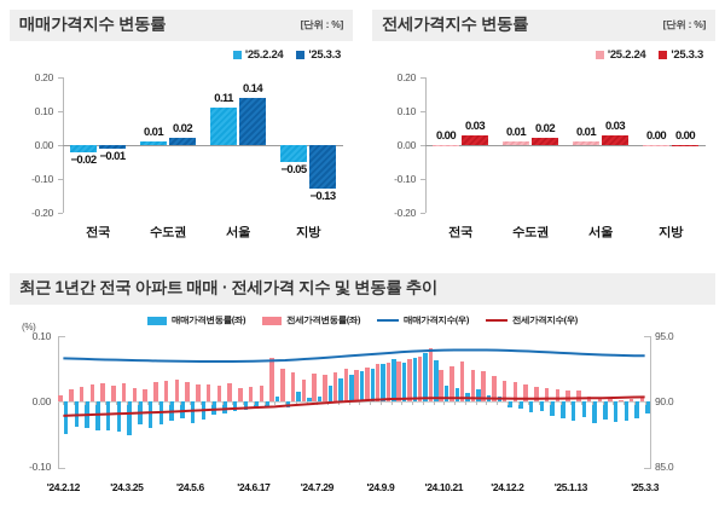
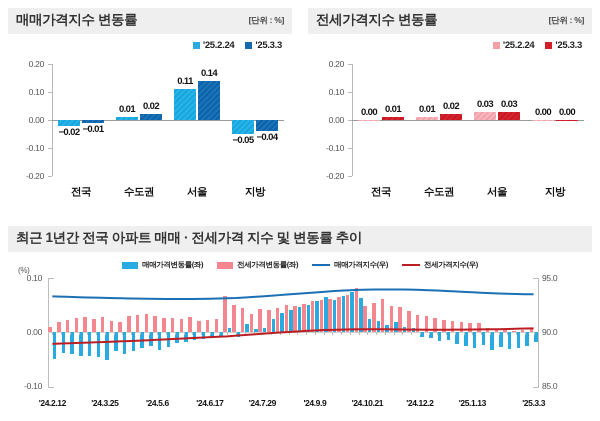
매매가격지수 변동률/'25.3.3/지방: −0.13 -> −0.04
전세가격지수 변동률/'25.3.3/전국: 0.03 -> 0.01
전세가격지수 변동률/'25.2.24/서울: 0.01 -> 0.03
